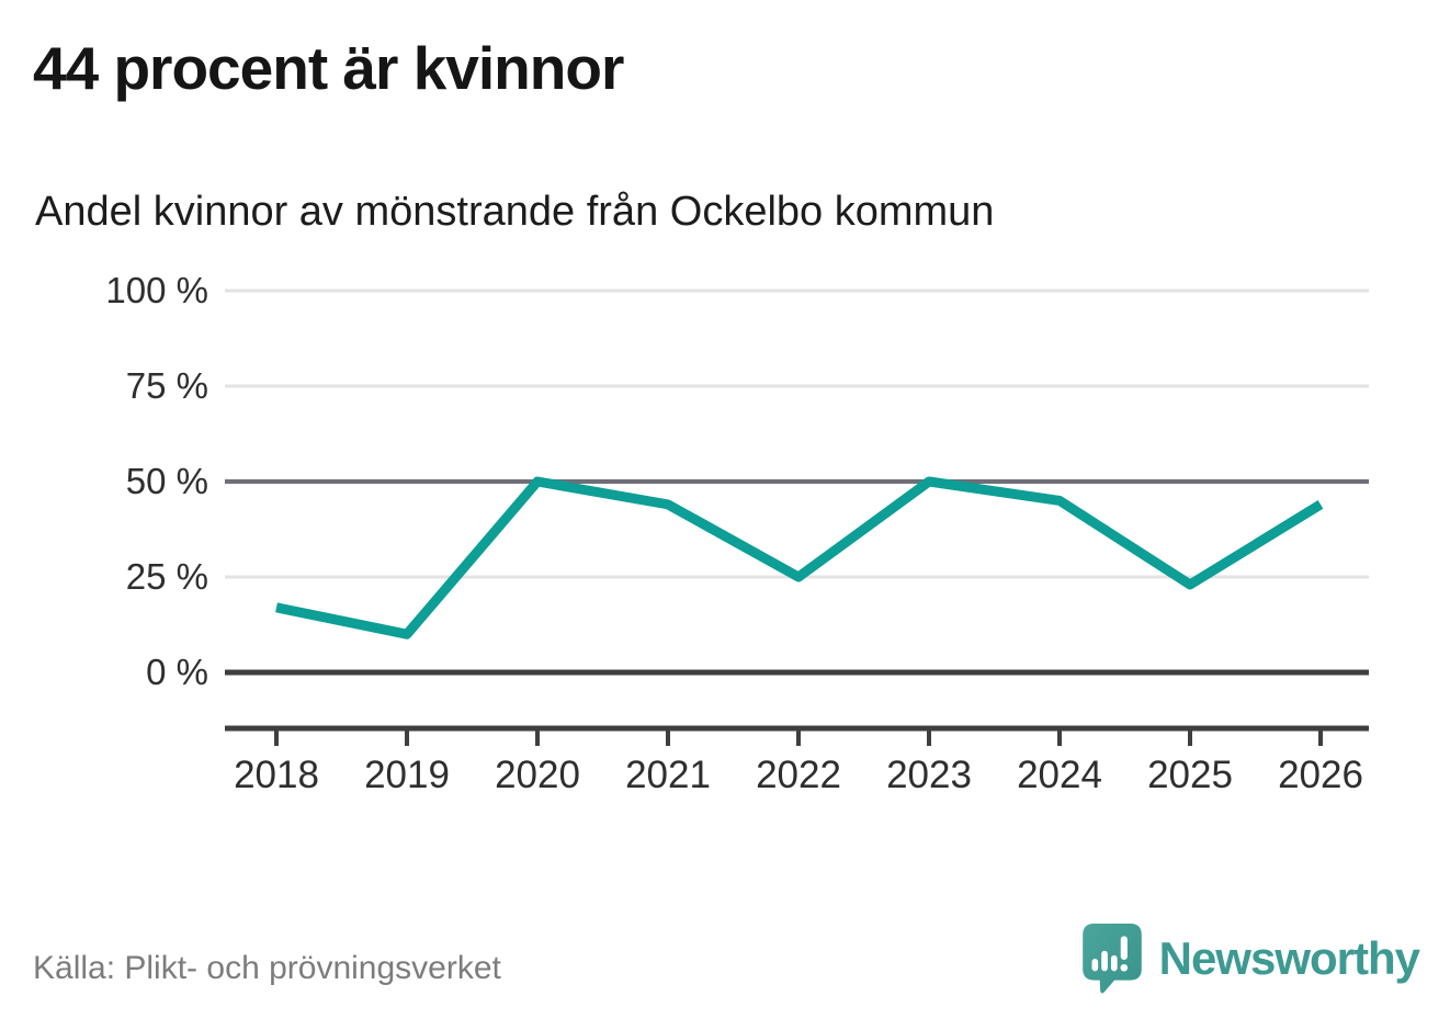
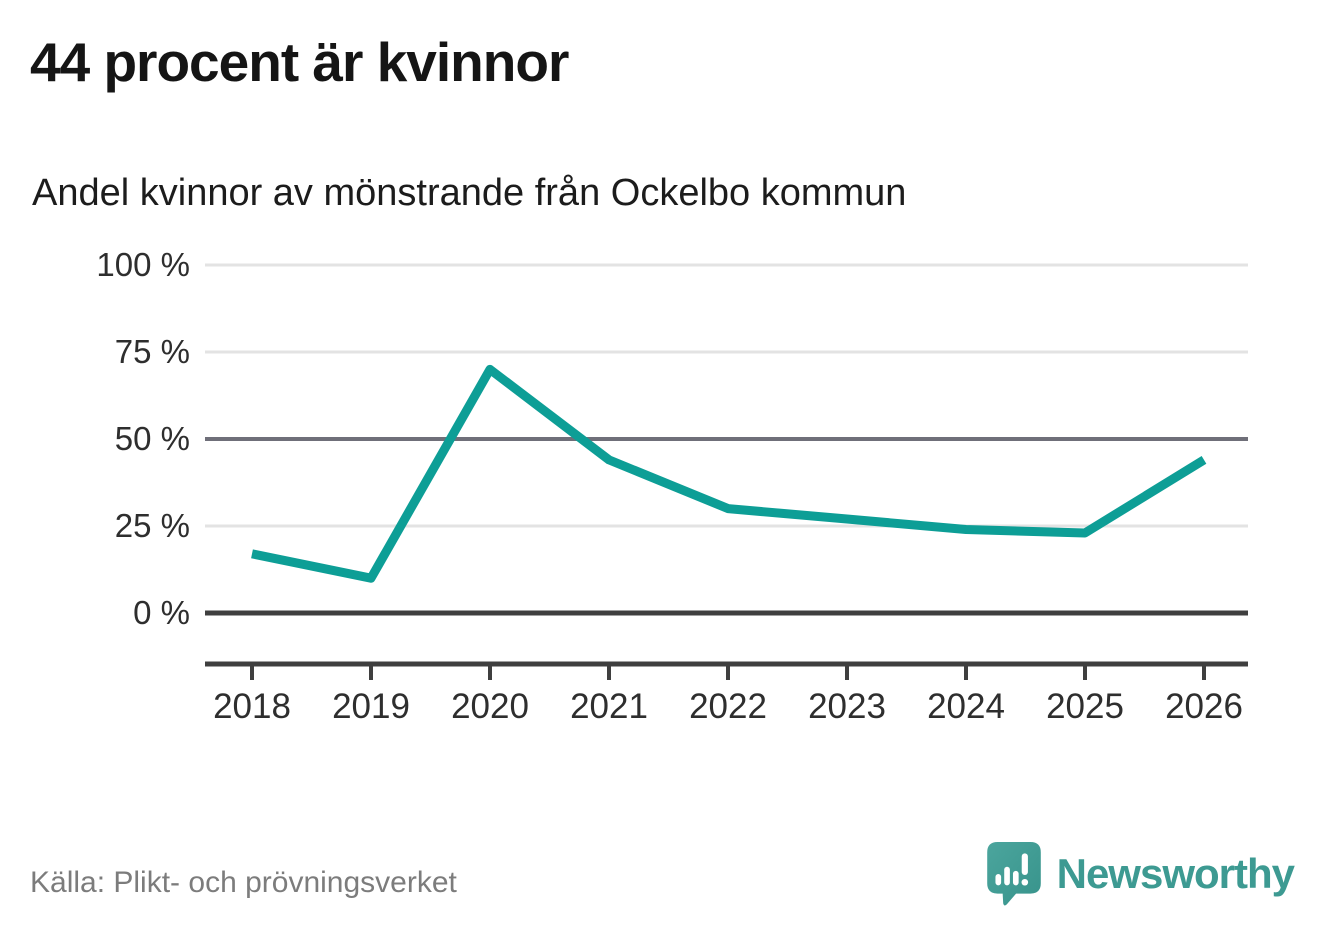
2020: 50% -> 70%
2022: 25% -> 30%
2023: 50% -> 27%
2024: 45% -> 24%
